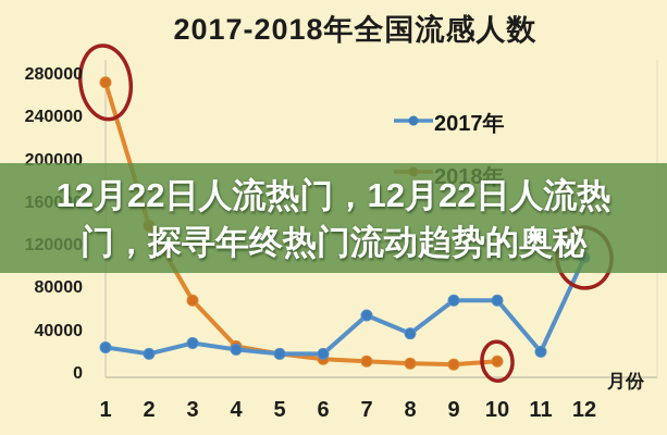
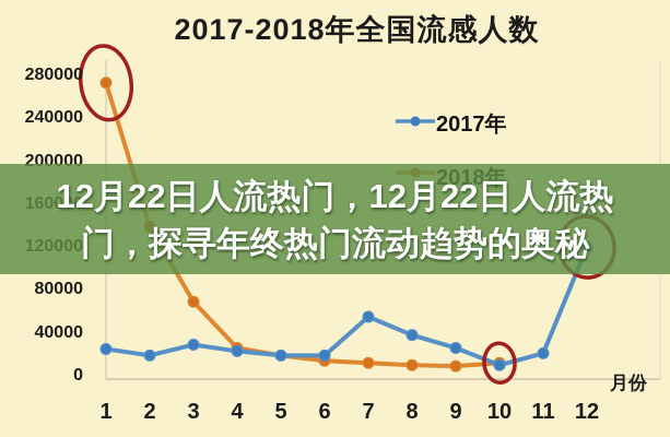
2017年/9: 70000 -> 30000
2017年/10: 70000 -> 10000
2017年/12: 110000 -> 120000
